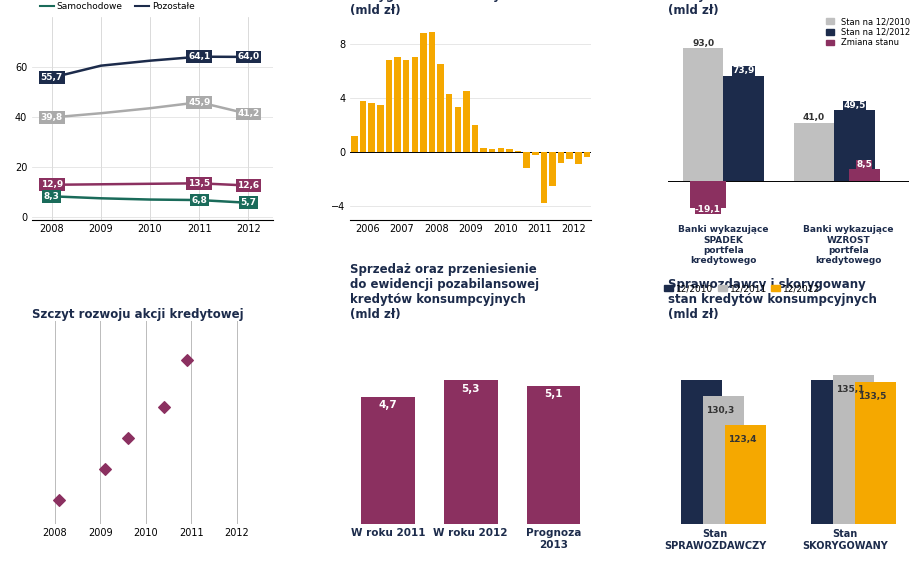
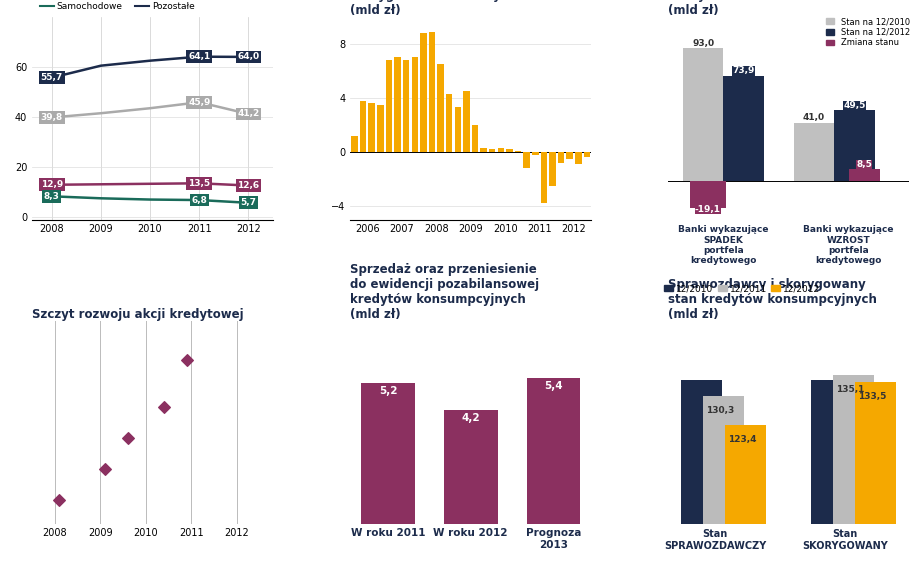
W roku 2011: 4,7 -> 5,2
W roku 2012: 5,3 -> 4,2
Prognoza 2013: 5,1 -> 5,4
